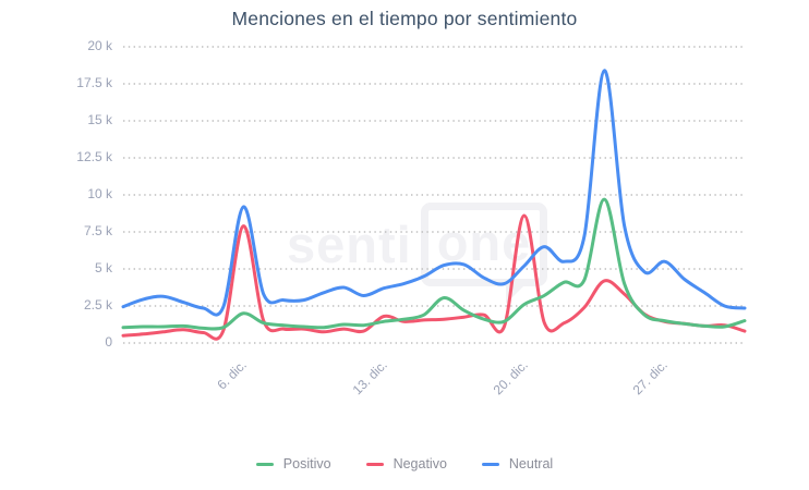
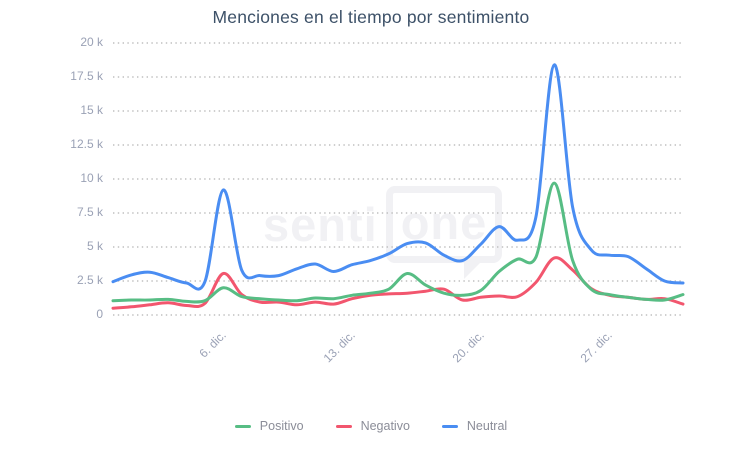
Negativo/6. dic.: 7.9k -> 3.0k
Negativo/13. dic.: 1.8k -> 1.2k
Negativo/20. dic.: 8.6k -> 1.3k
Positivo/20. dic.: 2.6k -> 1.8k
Neutral/27. dic.: 5.5k -> 4.4k
